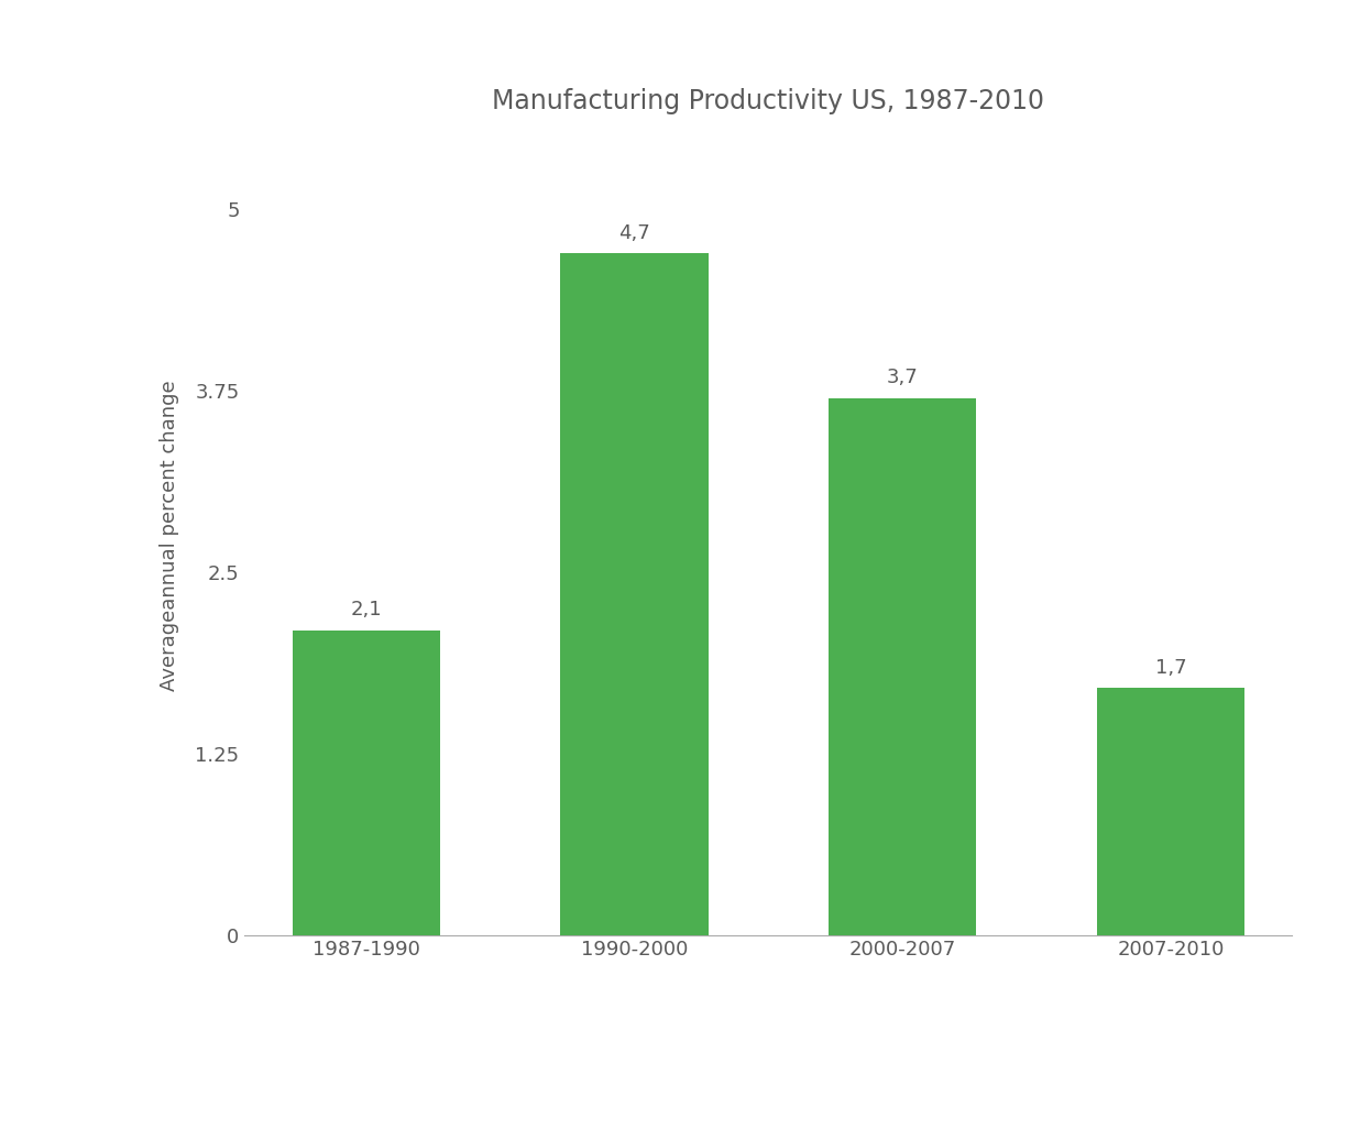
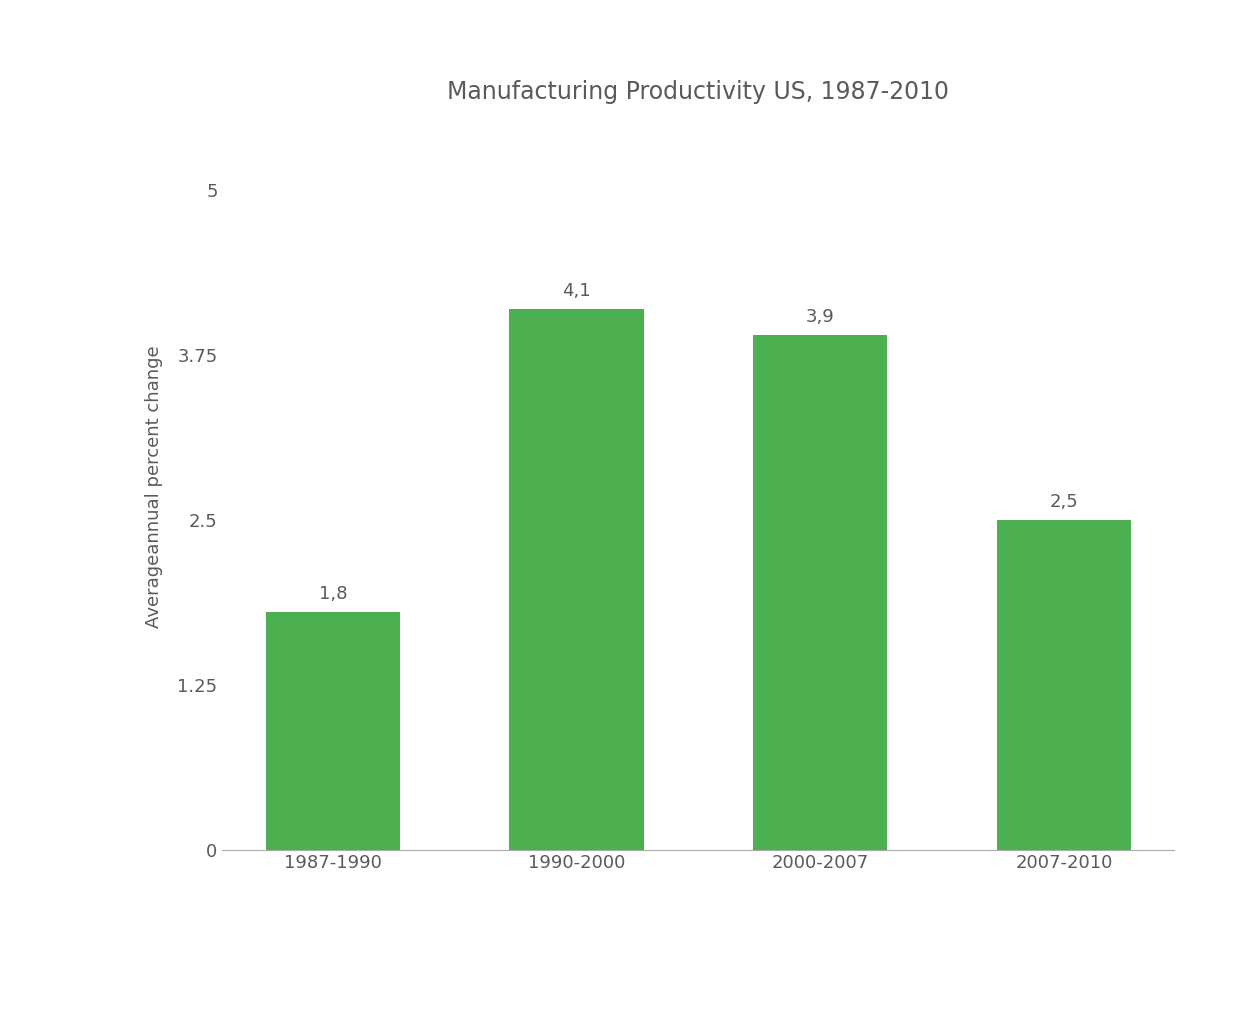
1987-1990: 2,1 -> 1,8
1990-2000: 4,7 -> 4,1
2000-2007: 3,7 -> 3,9
2007-2010: 1,7 -> 2,5
